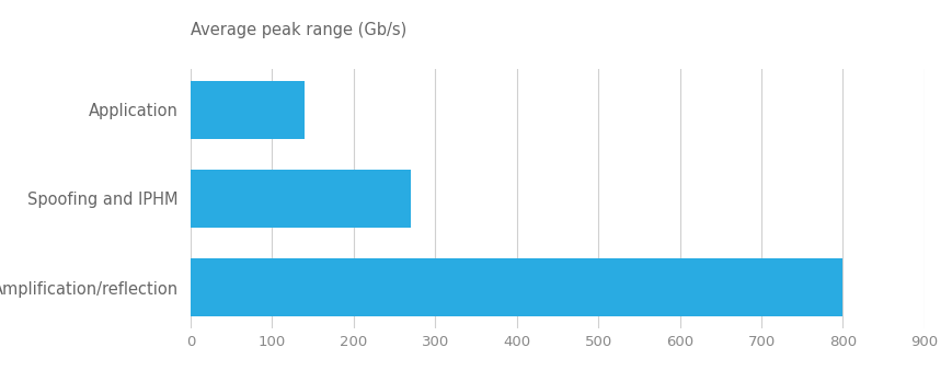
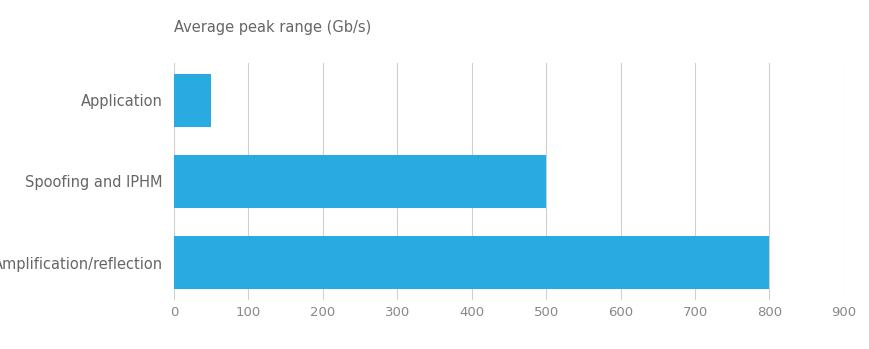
Application: 140 -> 50
Spoofing and IPHM: 270 -> 500
